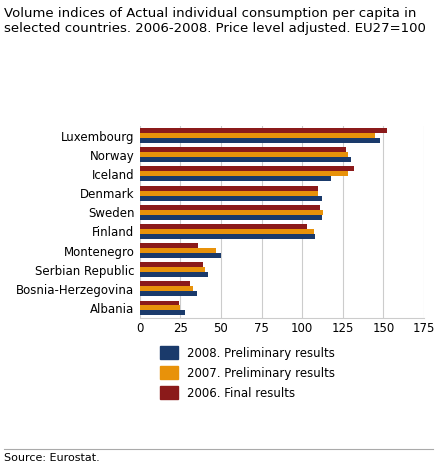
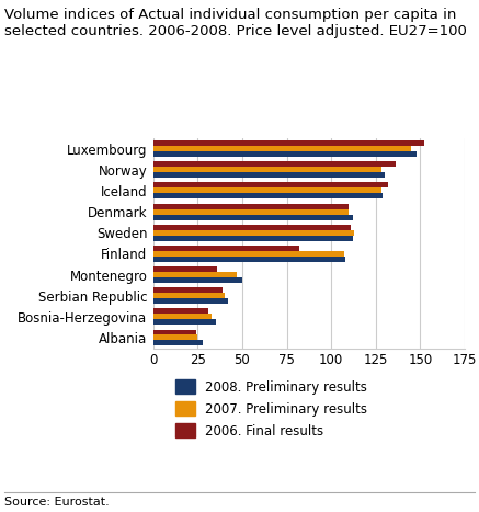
2006. Final results/Norway: 127 -> 136
2008. Preliminary results/Iceland: 118 -> 129
2006. Final results/Finland: 103 -> 82
